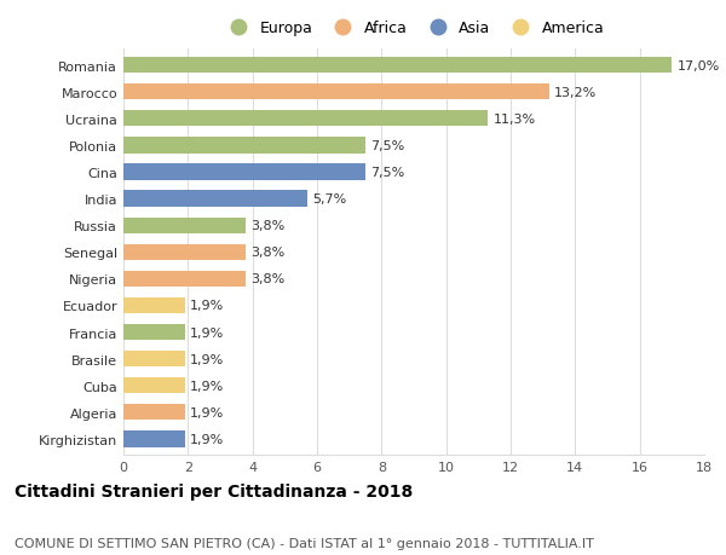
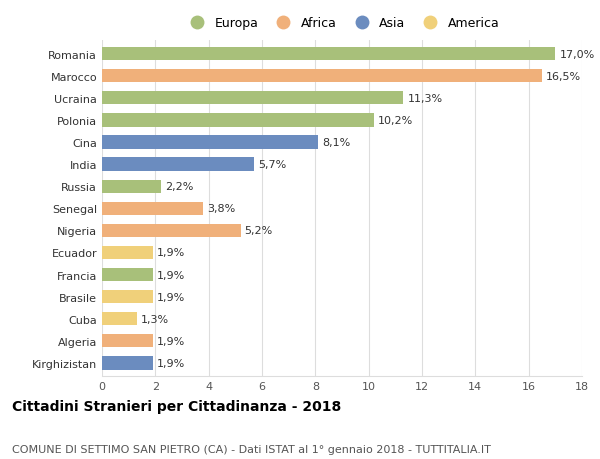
Marocco: 13,2% -> 16,5%
Polonia: 7,5% -> 10,2%
Cina: 7,5% -> 8,1%
Russia: 3,8% -> 2,2%
Nigeria: 3,8% -> 5,2%
Cuba: 1,9% -> 1,3%
